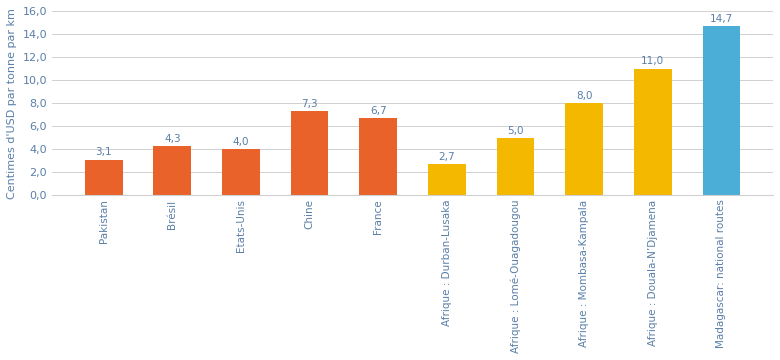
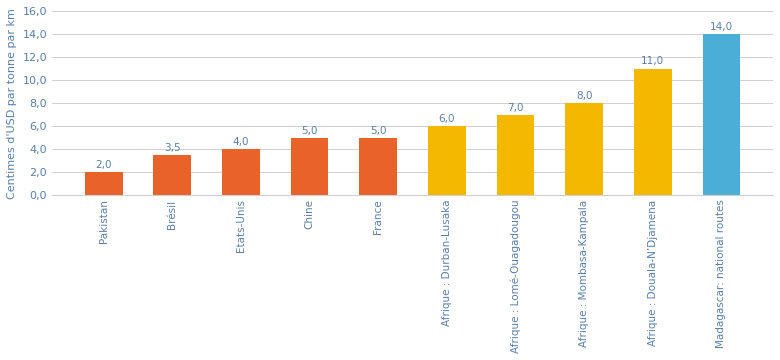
Pakistan: 3,1 -> 2,0
Brésil: 4,3 -> 3,5
Chine: 7,3 -> 5,0
France: 6,7 -> 5,0
Afrique : Durban-Lusaka: 2,7 -> 6,0
Afrique : Lomé-Ouagadougou: 5,0 -> 7,0
Madagascar: national routes: 14,7 -> 14,0
